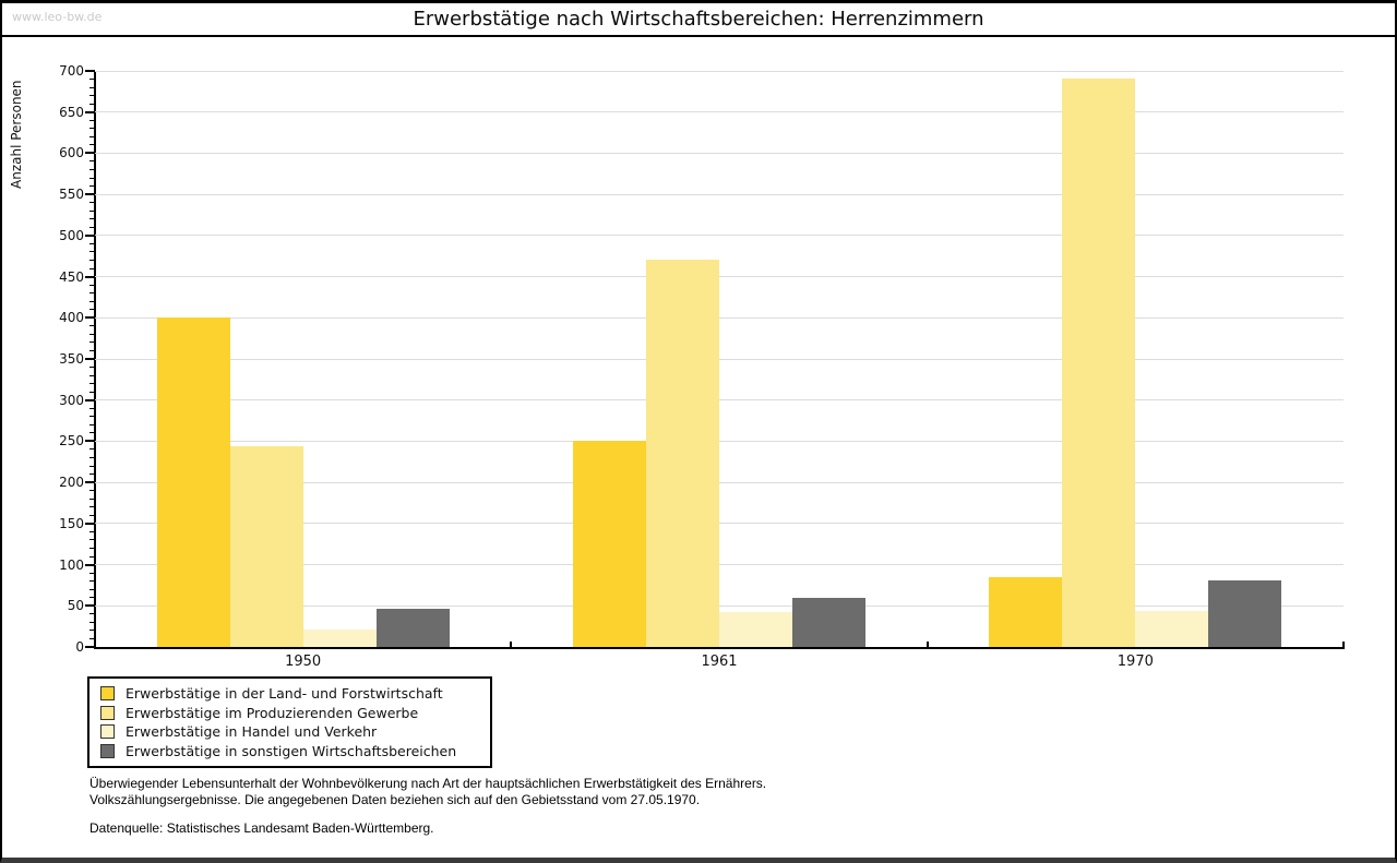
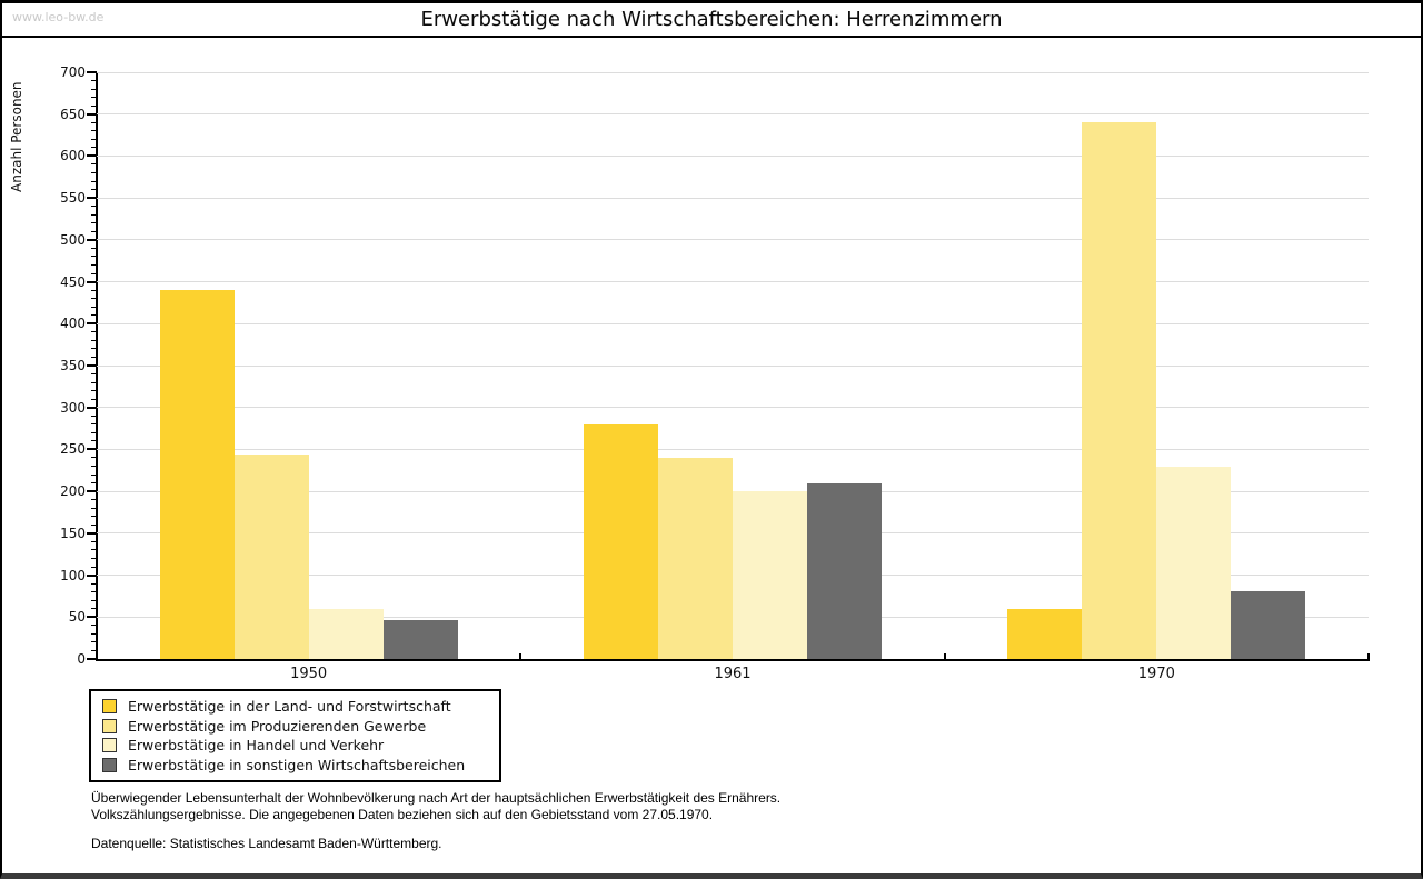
Erwerbstätige in der Land- und Forstwirtschaft/1950: 400 -> 440
Erwerbstätige in Handel und Verkehr/1950: 20 -> 60
Erwerbstätige in der Land- und Forstwirtschaft/1961: 250 -> 280
Erwerbstätige im Produzierenden Gewerbe/1961: 470 -> 240
Erwerbstätige in Handel und Verkehr/1961: 40 -> 200
Erwerbstätige in sonstigen Wirtschaftsbereichen/1961: 60 -> 210
Erwerbstätige in der Land- und Forstwirtschaft/1970: 80 -> 60
Erwerbstätige im Produzierenden Gewerbe/1970: 690 -> 640
Erwerbstätige in Handel und Verkehr/1970: 40 -> 230
